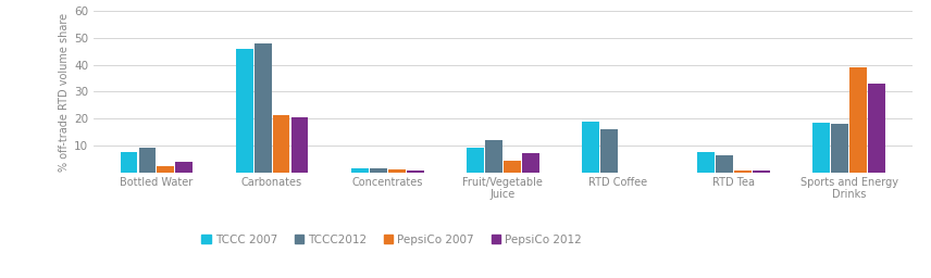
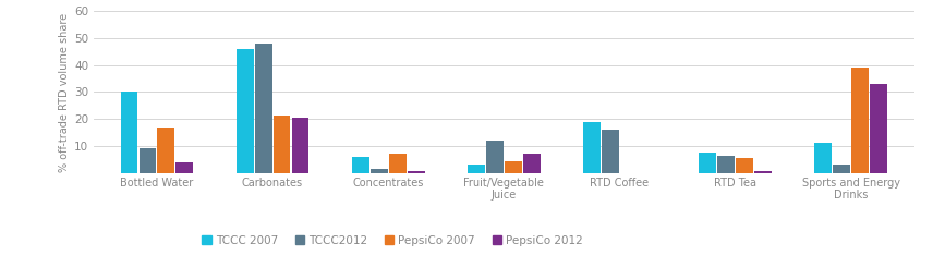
TCCC 2007/Bottled Water: 7.5 -> 30.0
PepsiCo 2007/Bottled Water: 2.5 -> 17.0
TCCC 2007/Concentrates: 1.5 -> 6.0
PepsiCo 2007/Concentrates: 1.0 -> 7.0
TCCC 2007/Fruit/Vegetable Juice: 9.0 -> 3.0
PepsiCo 2007/RTD Tea: 0.5 -> 5.5
TCCC 2007/Sports and Energy Drinks: 18.5 -> 11.0
TCCC2012/Sports and Energy Drinks: 18.0 -> 3.0
